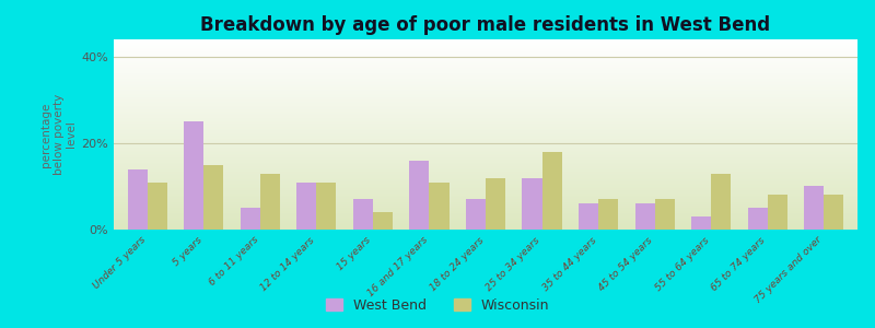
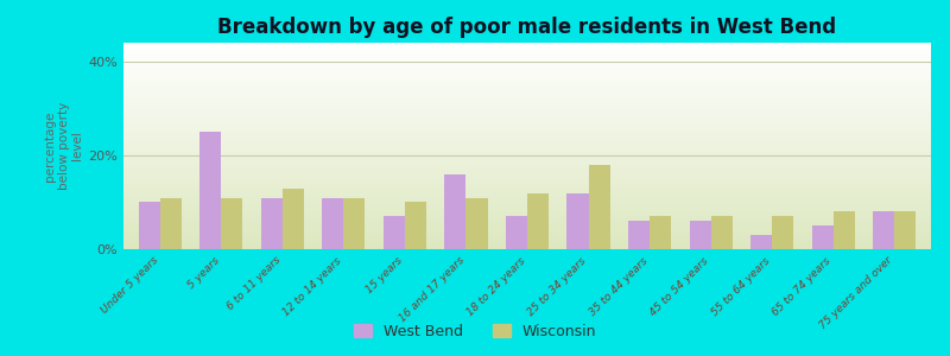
West Bend/Under 5 years: 14% -> 10%
Wisconsin/5 years: 15% -> 11%
West Bend/6 to 11 years: 5% -> 11%
Wisconsin/15 years: 4% -> 10%
Wisconsin/55 to 64 years: 13% -> 7%
West Bend/75 years and over: 10% -> 8%
